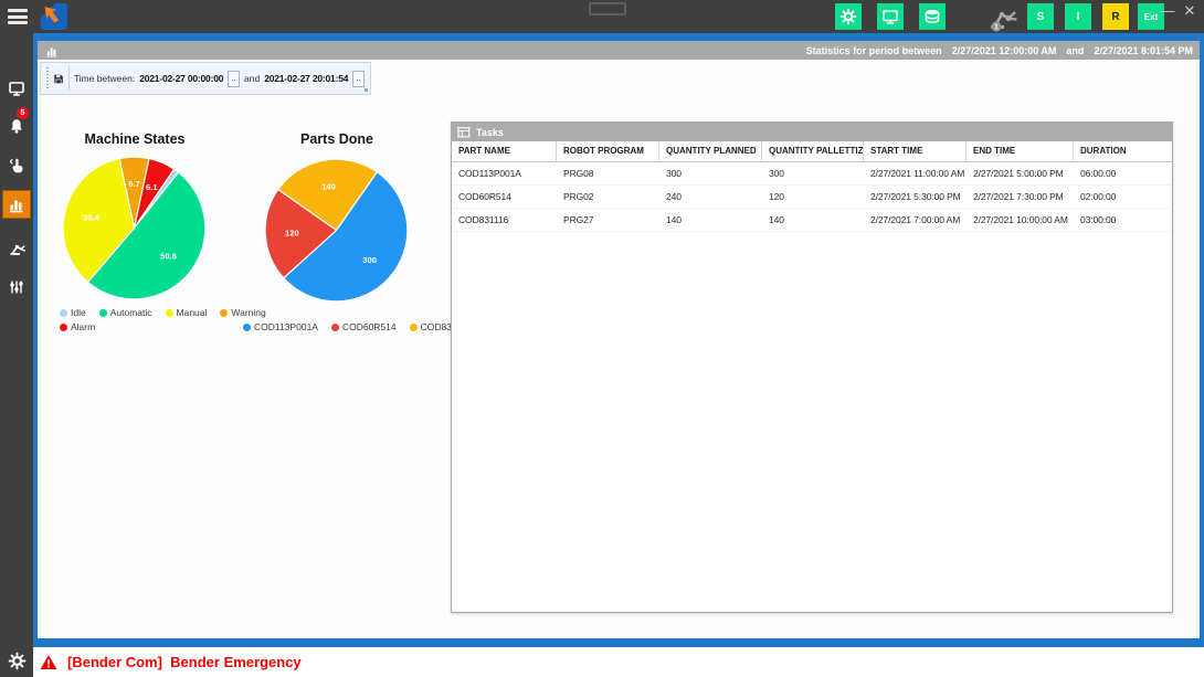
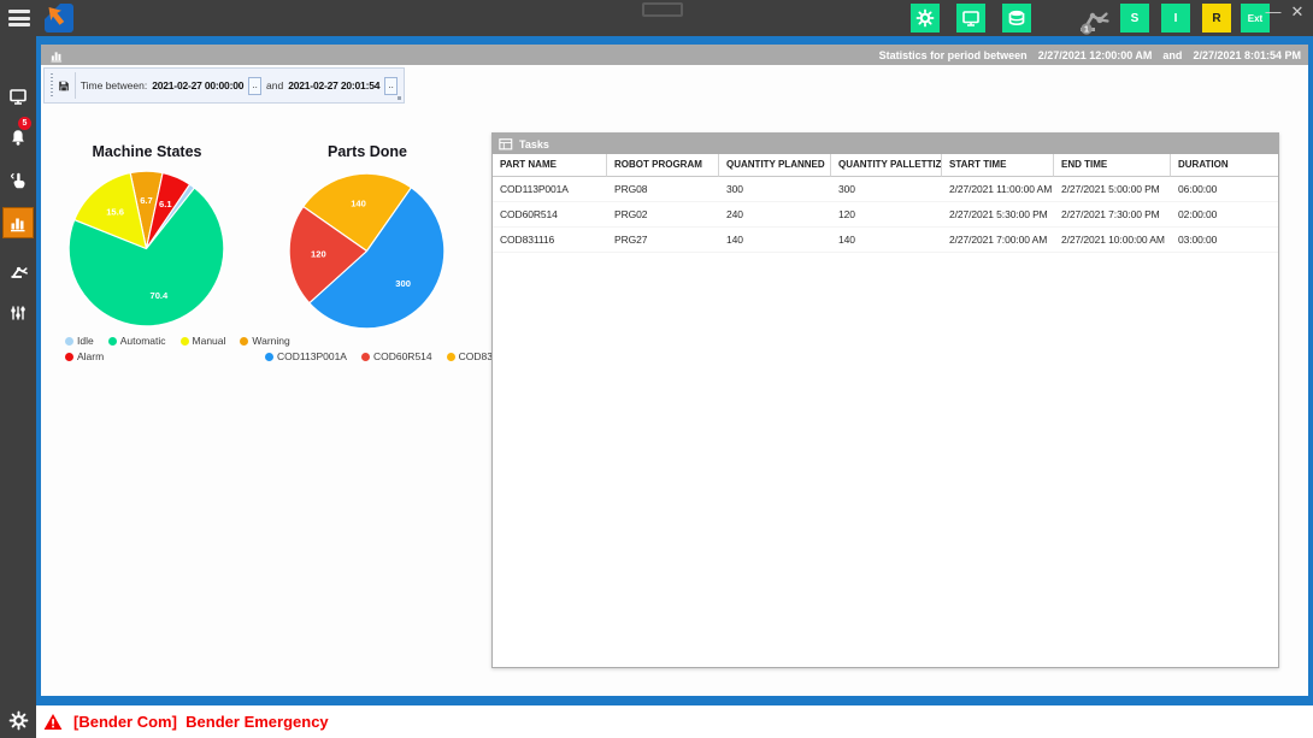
Machine States/Automatic: 50.6 -> 70.4
Machine States/Manual: 35.4 -> 15.6
